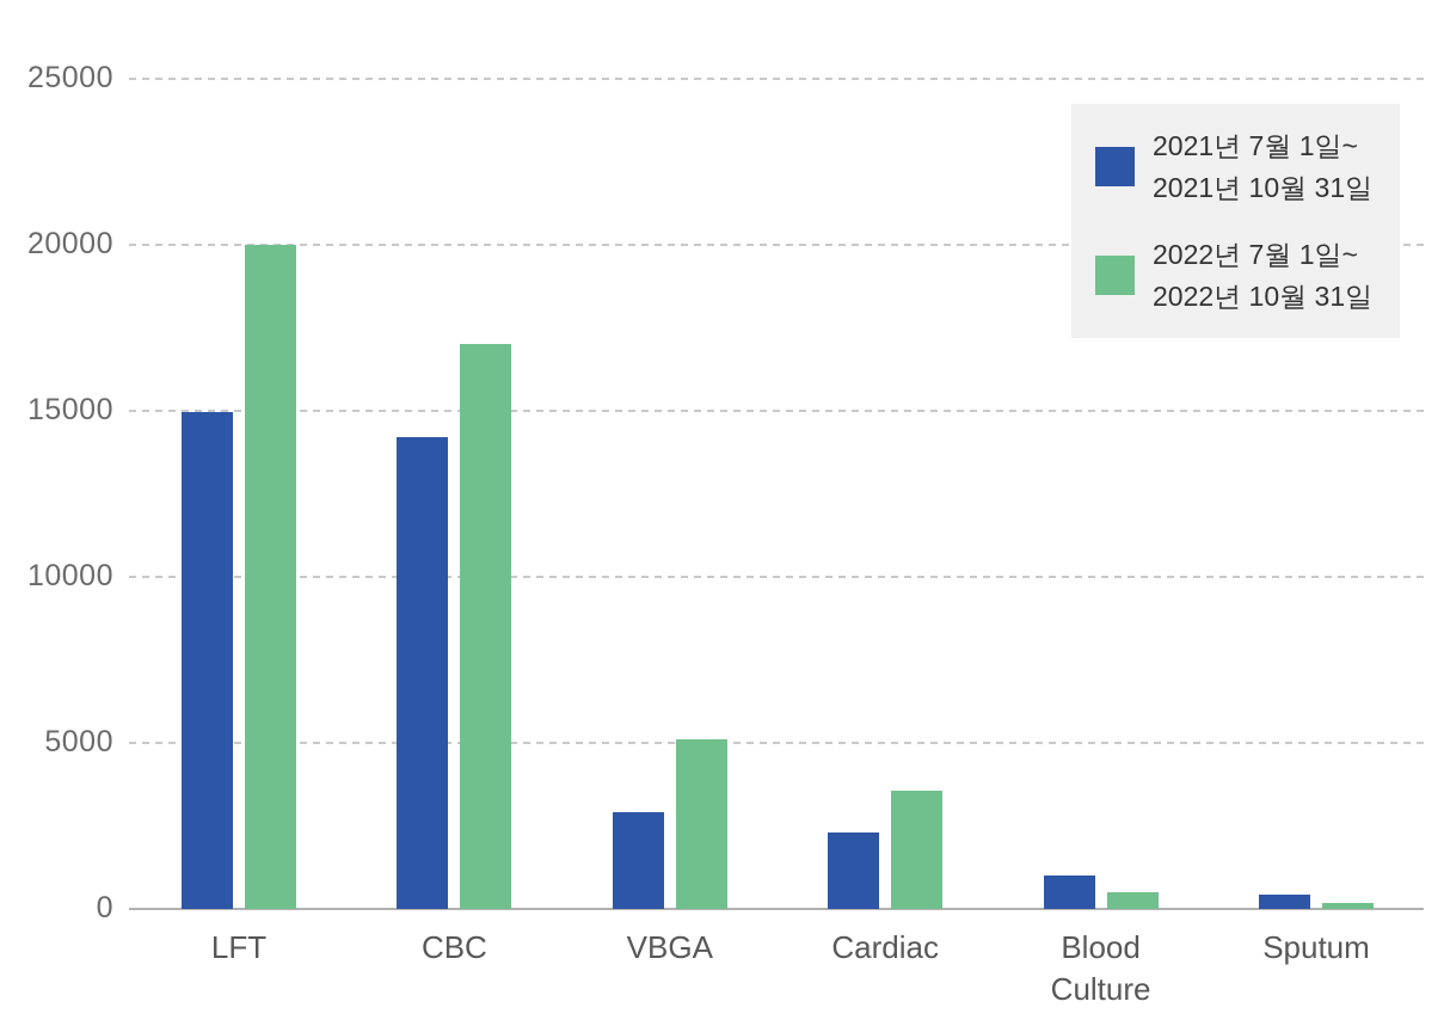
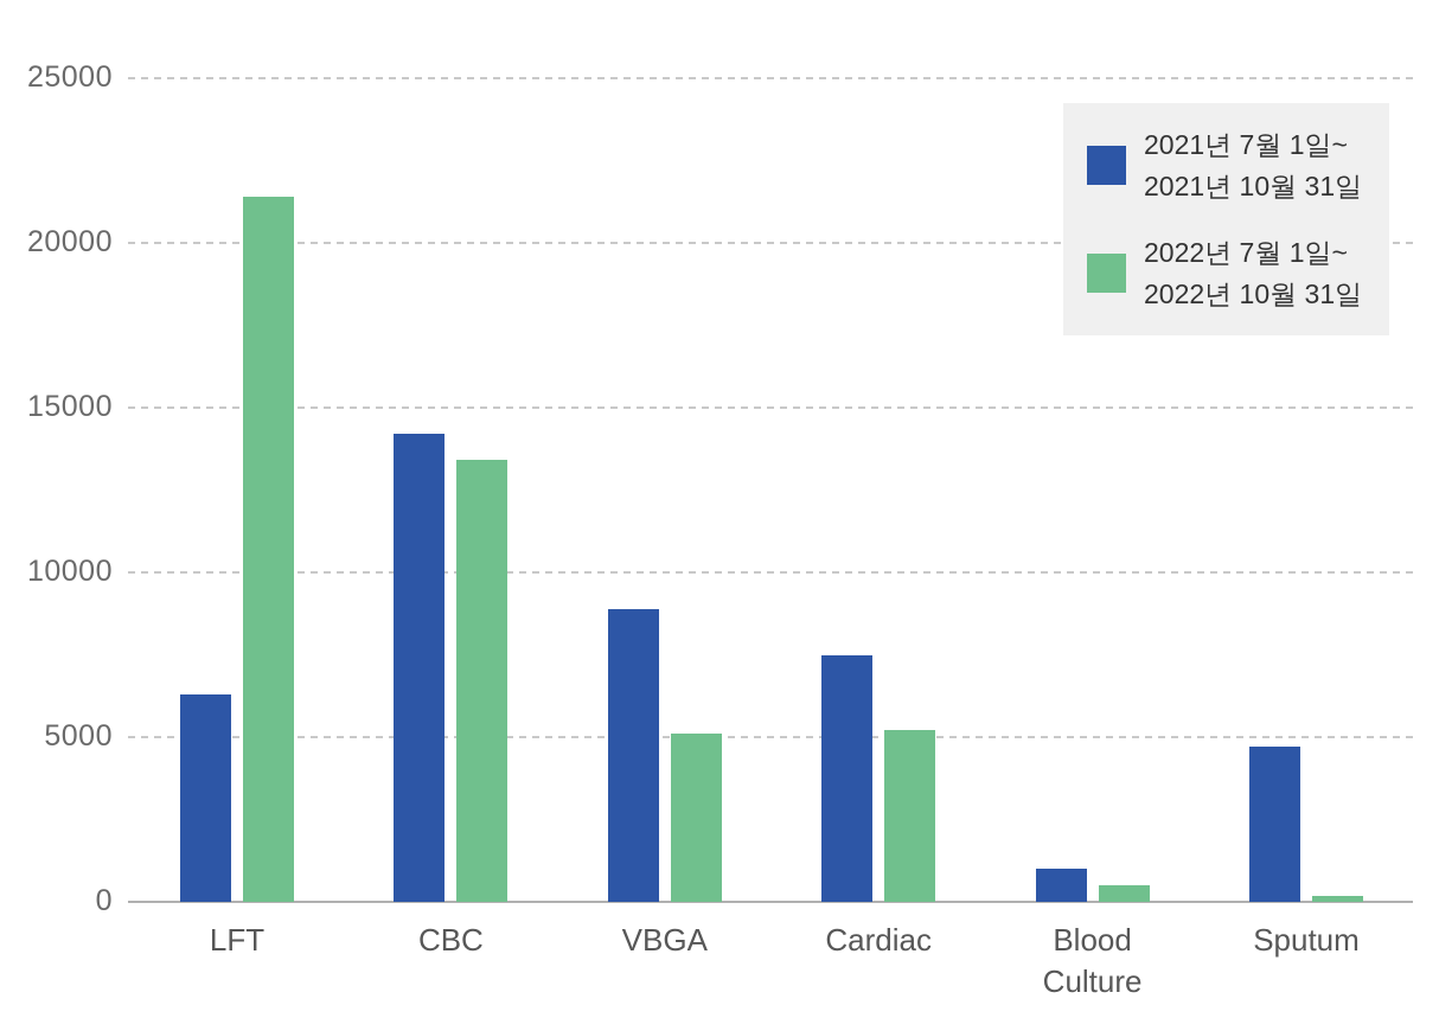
2021년 7월 1일~ 2021년 10월 31일/LFT: 15000 -> 6300
2022년 7월 1일~ 2022년 10월 31일/LFT: 20000 -> 21400
2022년 7월 1일~ 2022년 10월 31일/CBC: 17000 -> 13400
2021년 7월 1일~ 2021년 10월 31일/VBGA: 2900 -> 8900
2021년 7월 1일~ 2021년 10월 31일/Cardiac: 2300 -> 7500
2022년 7월 1일~ 2022년 10월 31일/Cardiac: 3600 -> 5200
2021년 7월 1일~ 2021년 10월 31일/Sputum: 400 -> 4700
